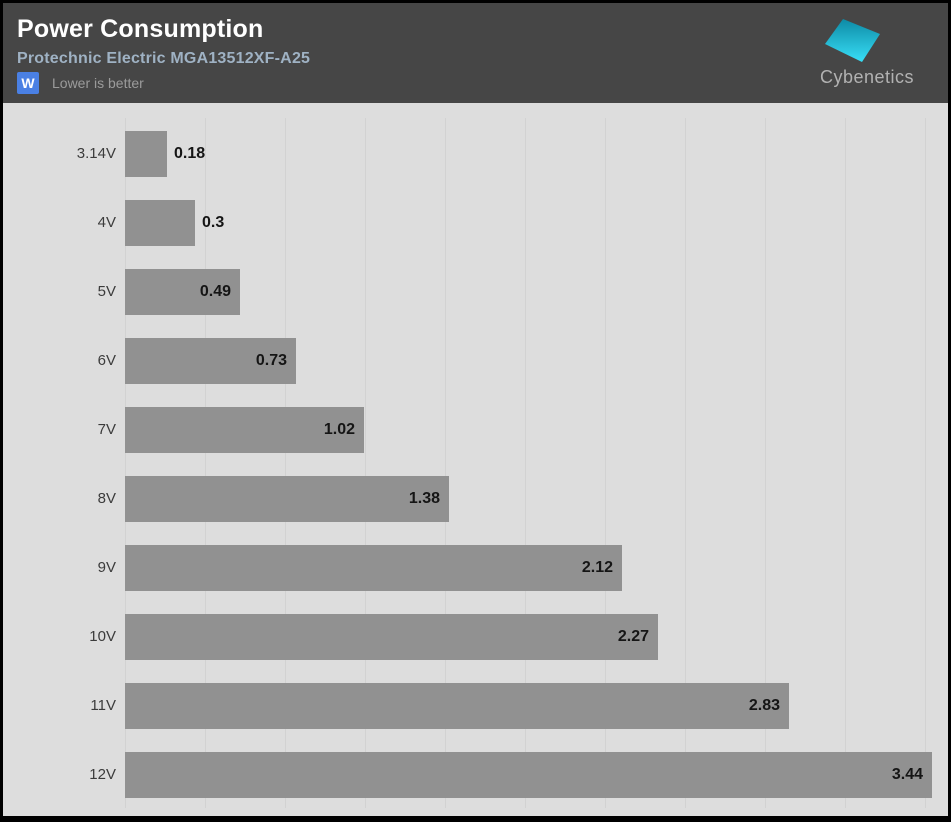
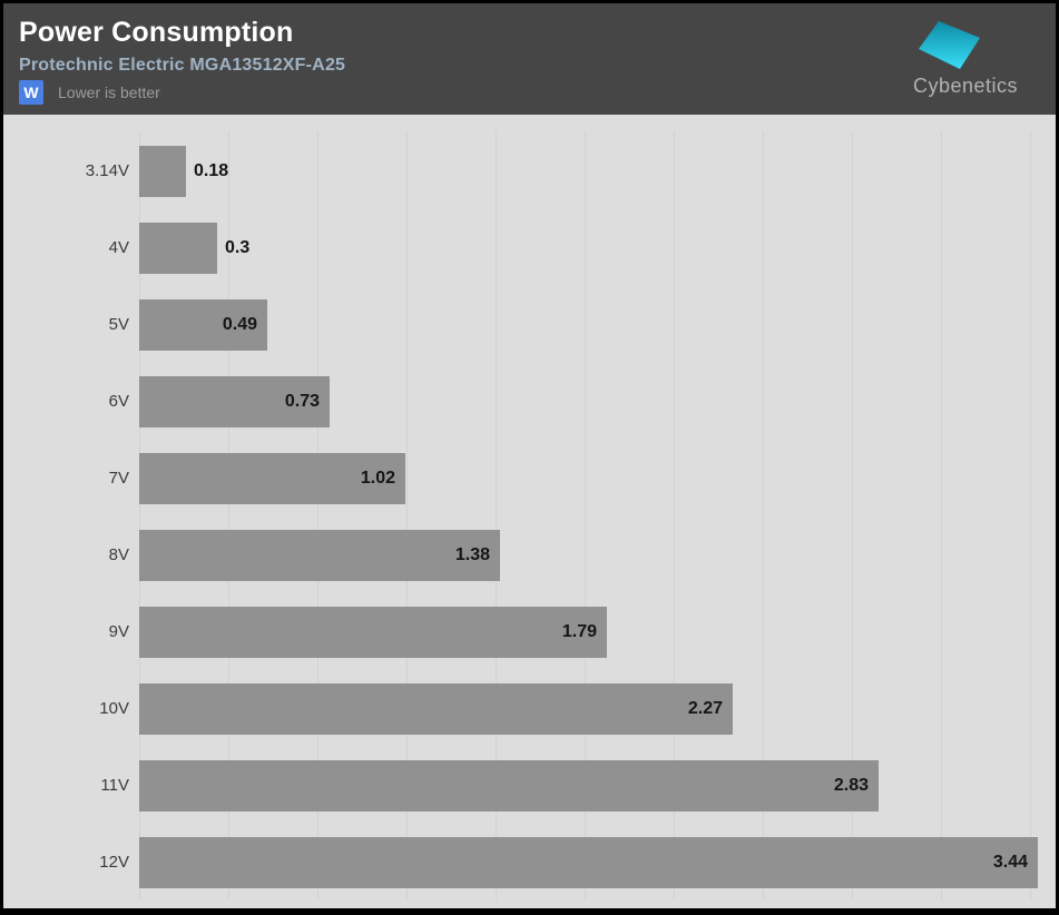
9V: 2.12 -> 1.79
